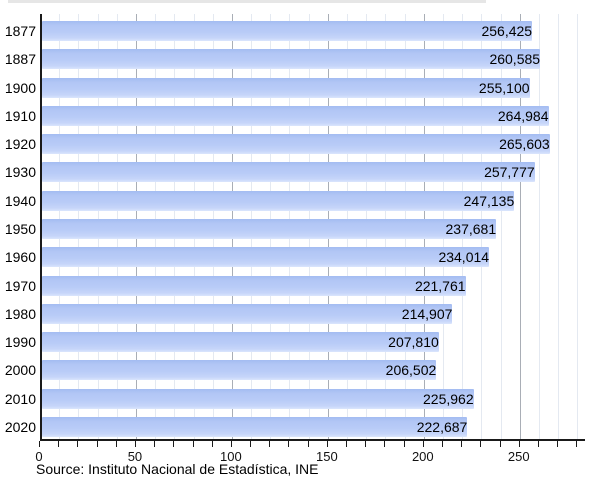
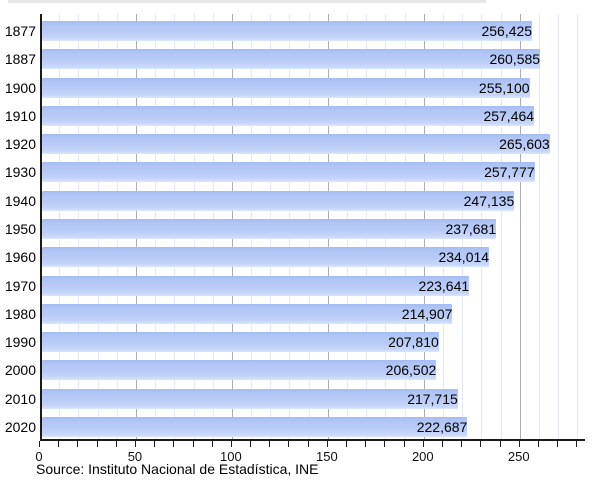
1910: 264,984 -> 257,464
1970: 221,761 -> 223,641
2010: 225,962 -> 217,715
